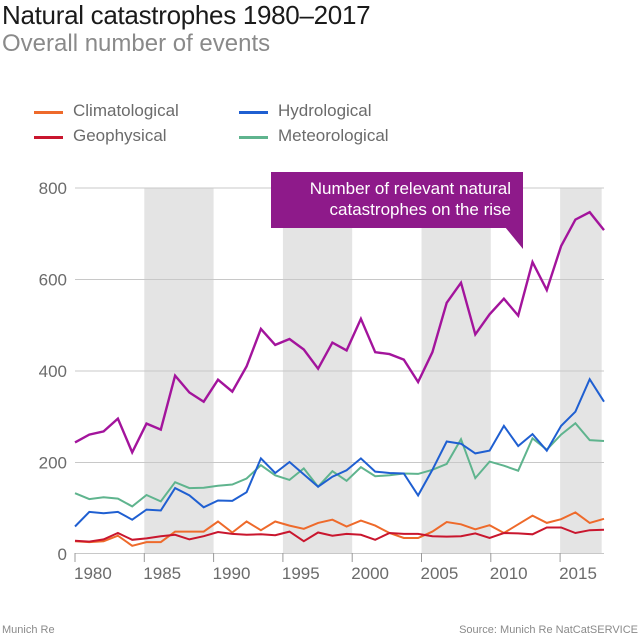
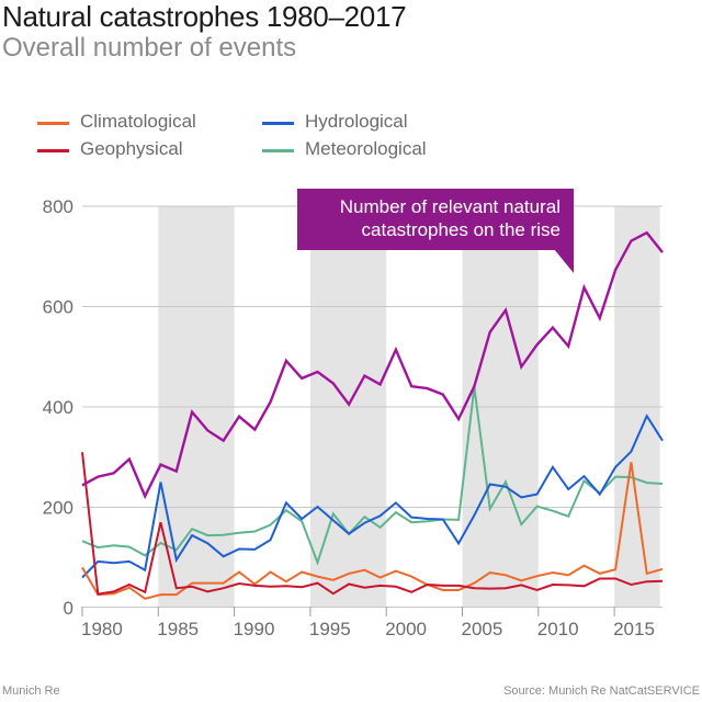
Climatological/1980: 30 -> 80
Geophysical/1980: 30 -> 310
Hydrological/1985: 100 -> 250
Geophysical/1985: 30 -> 170
Meteorological/1995: 160 -> 90
Meteorological/2005: 180 -> 440
Climatological/2010: 50 -> 70
Meteorological/2015: 290 -> 260
Climatological/2015: 90 -> 290
